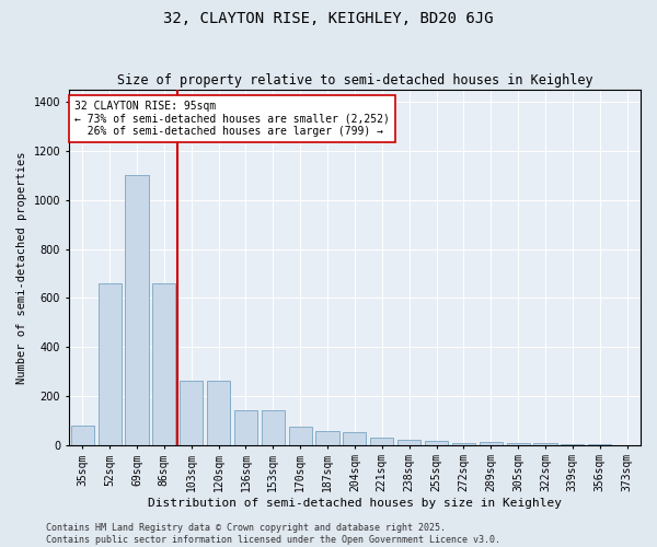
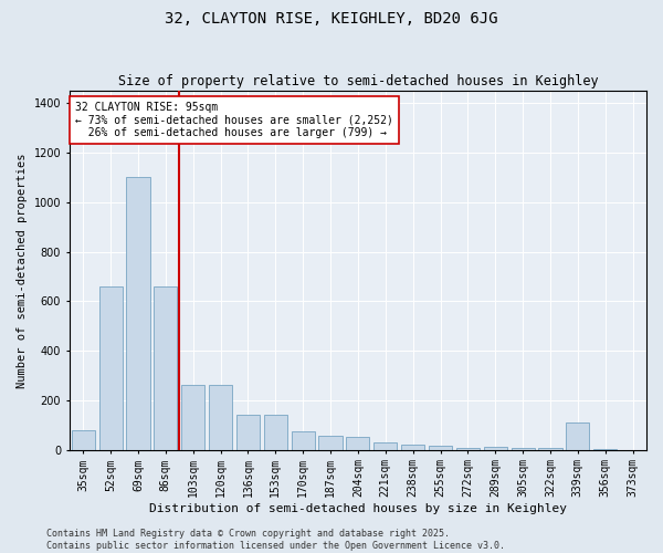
339sqm: 4 -> 110
